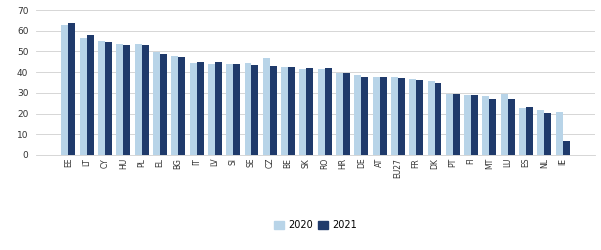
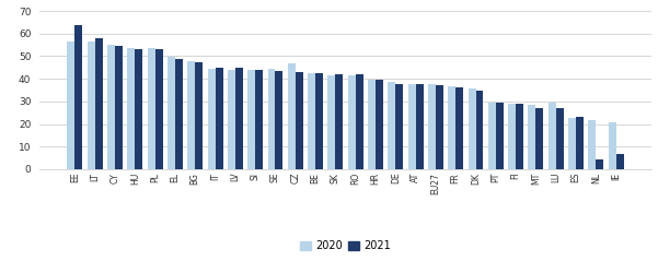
2020/EE: 63.0 -> 56.5
2021/NL: 20.5 -> 4.5
